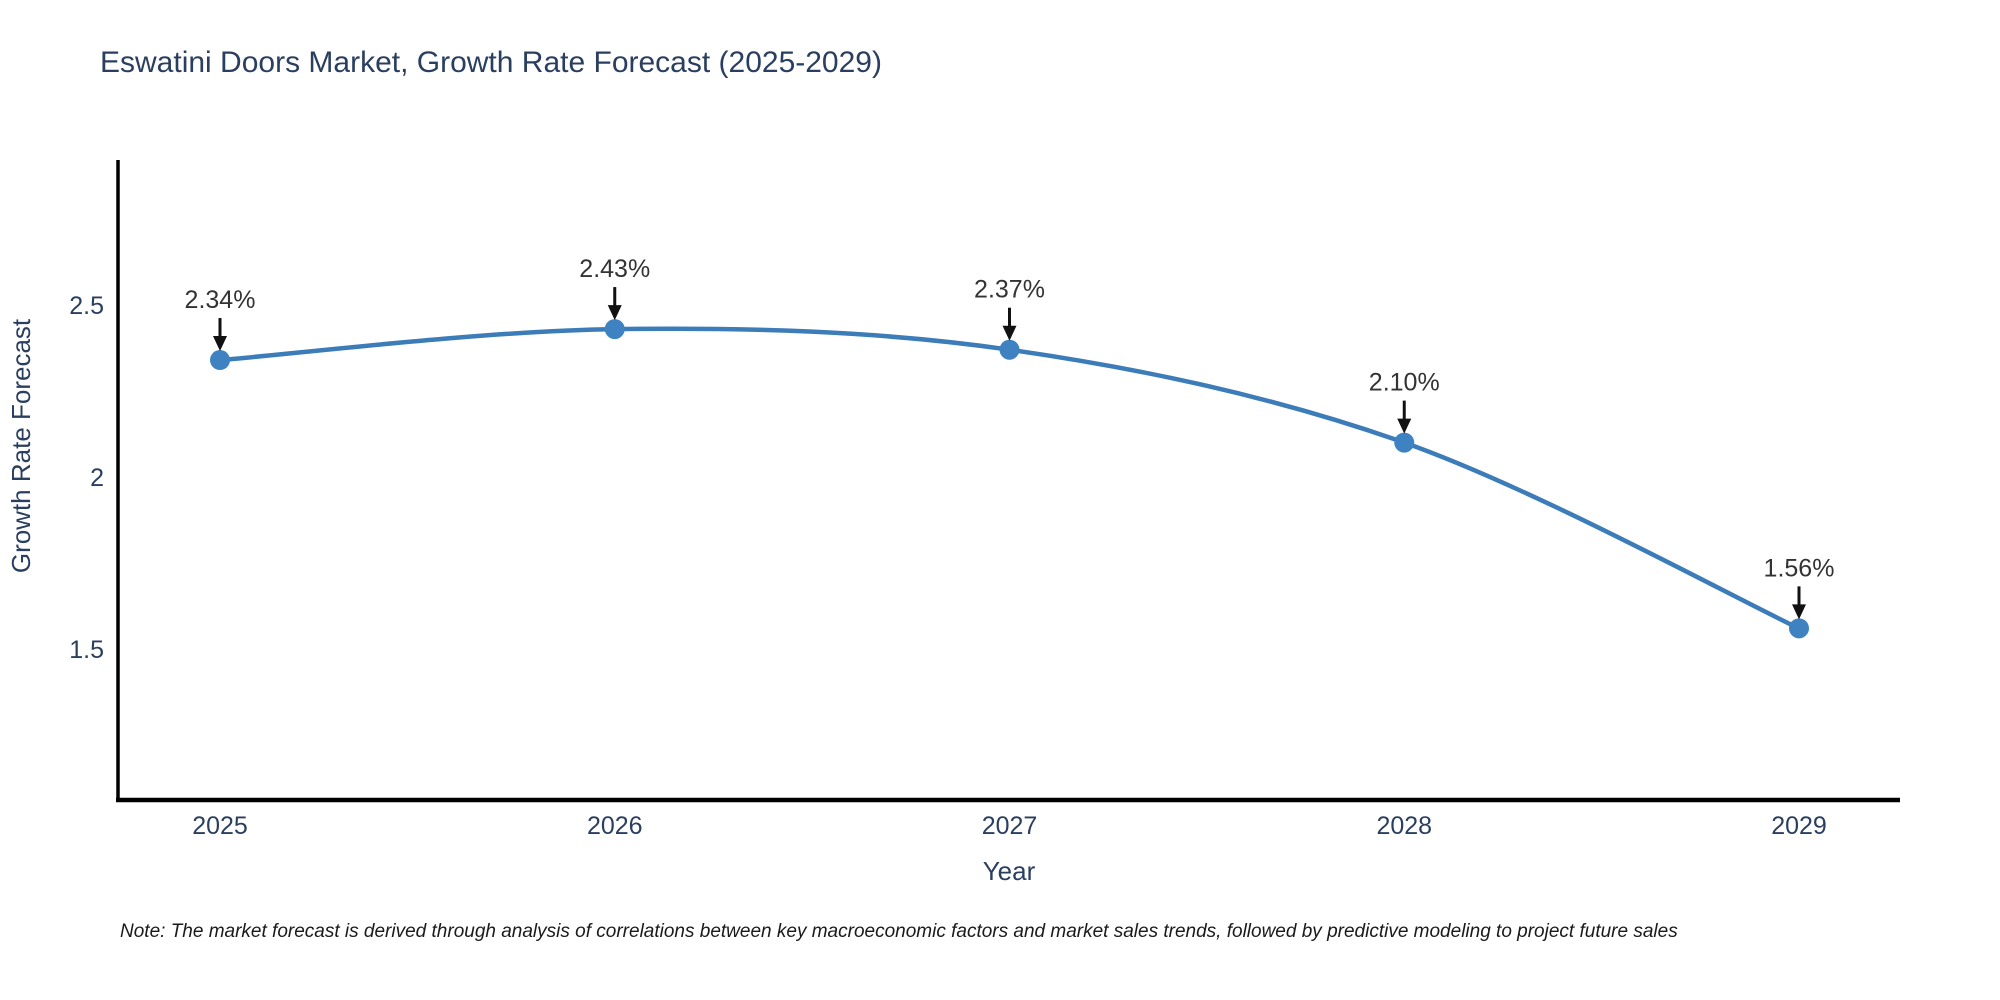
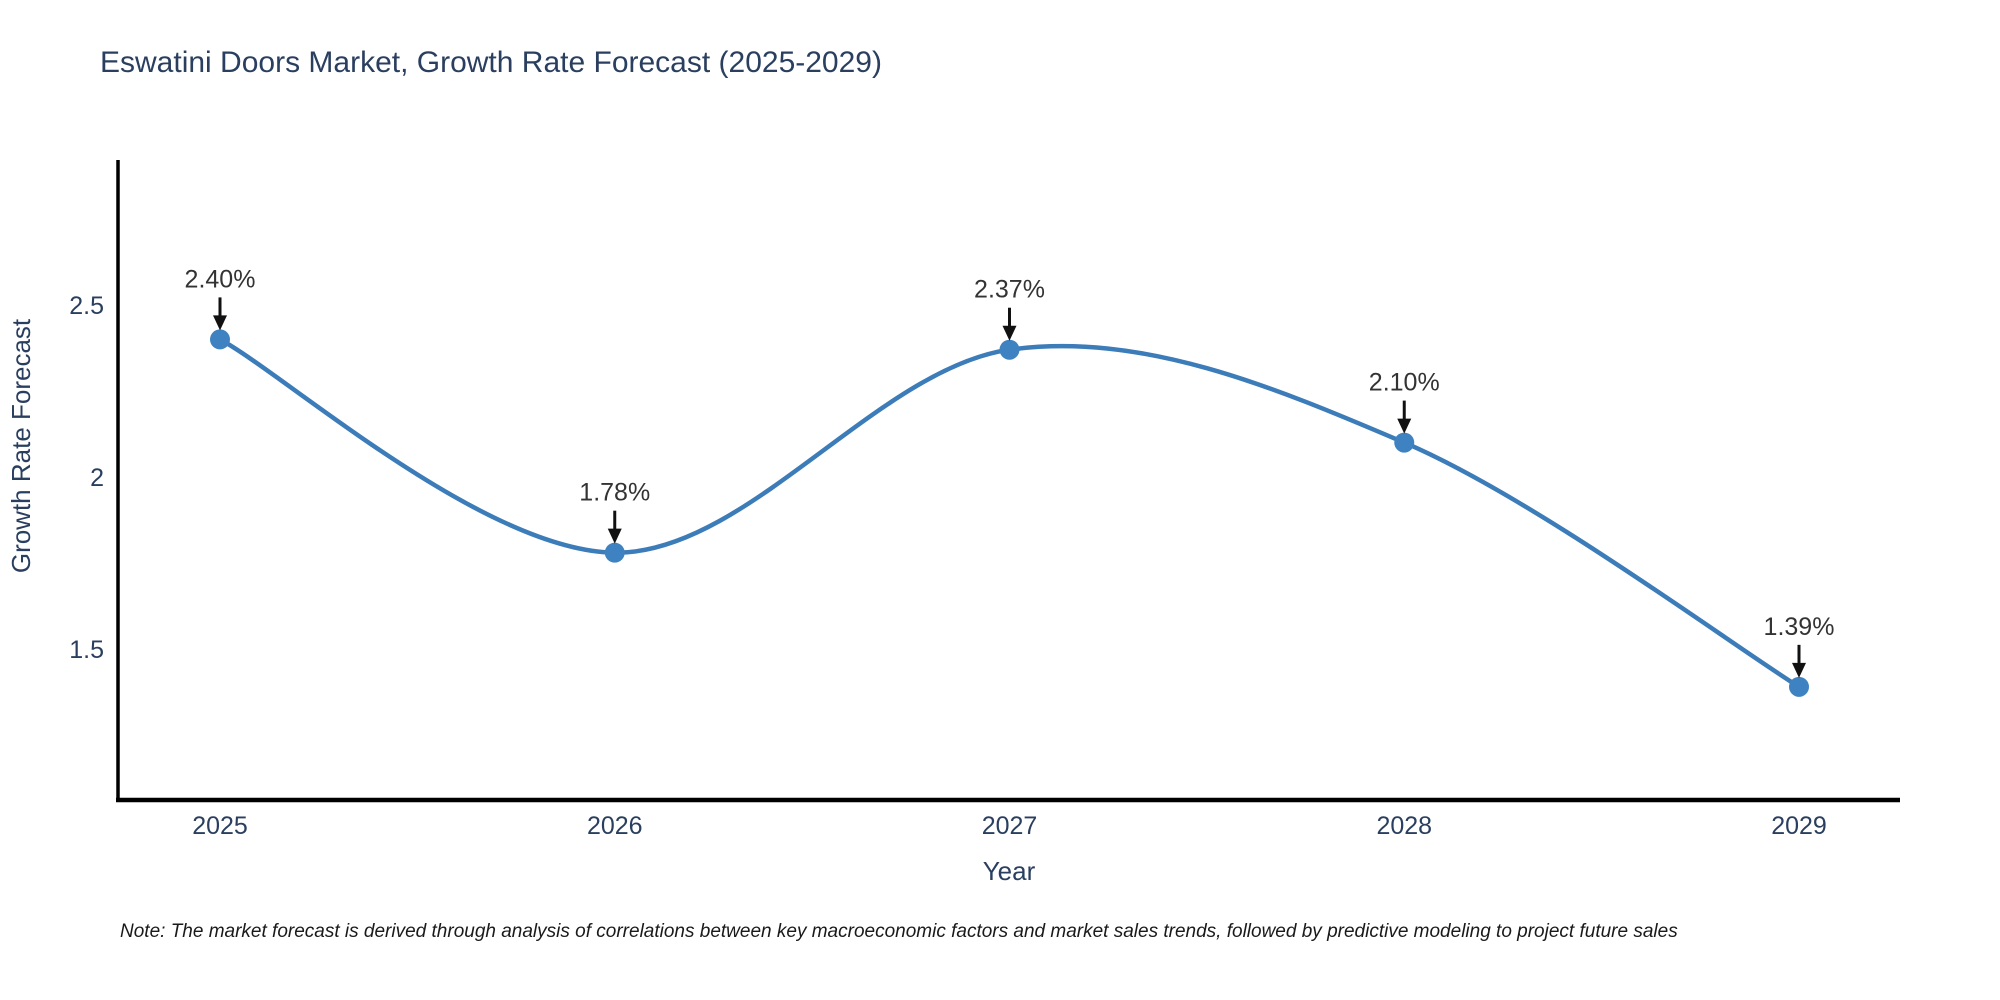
2025: 2.34% -> 2.40%
2026: 2.43% -> 1.78%
2029: 1.56% -> 1.39%
